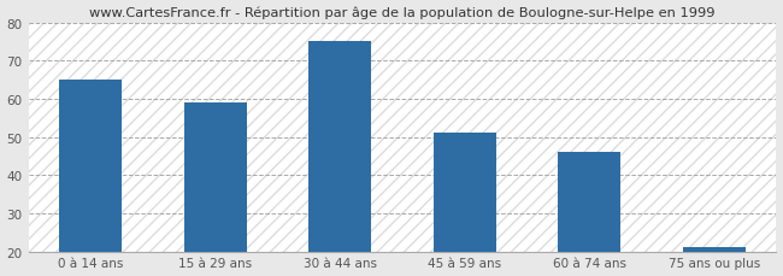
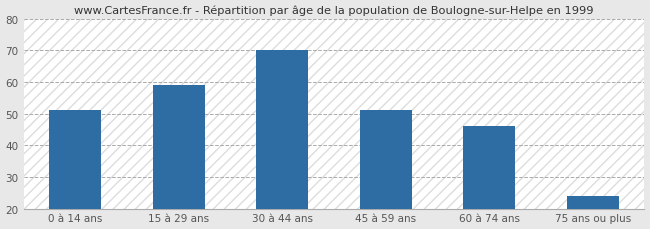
0 à 14 ans: 65 -> 51
30 à 44 ans: 75 -> 70
75 ans ou plus: 21 -> 24
